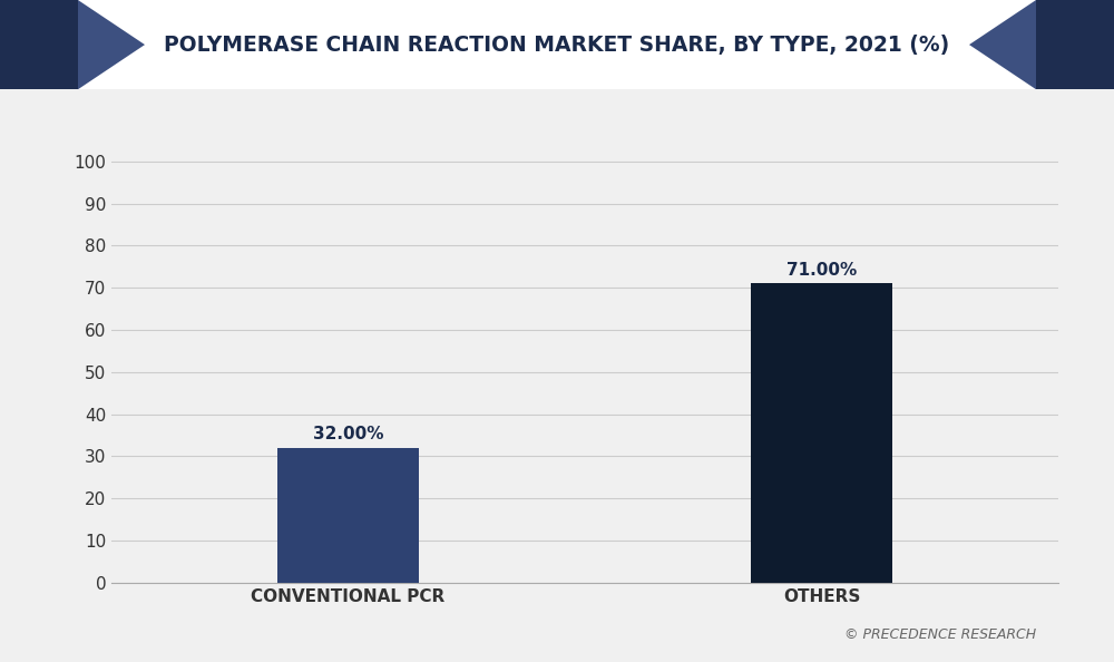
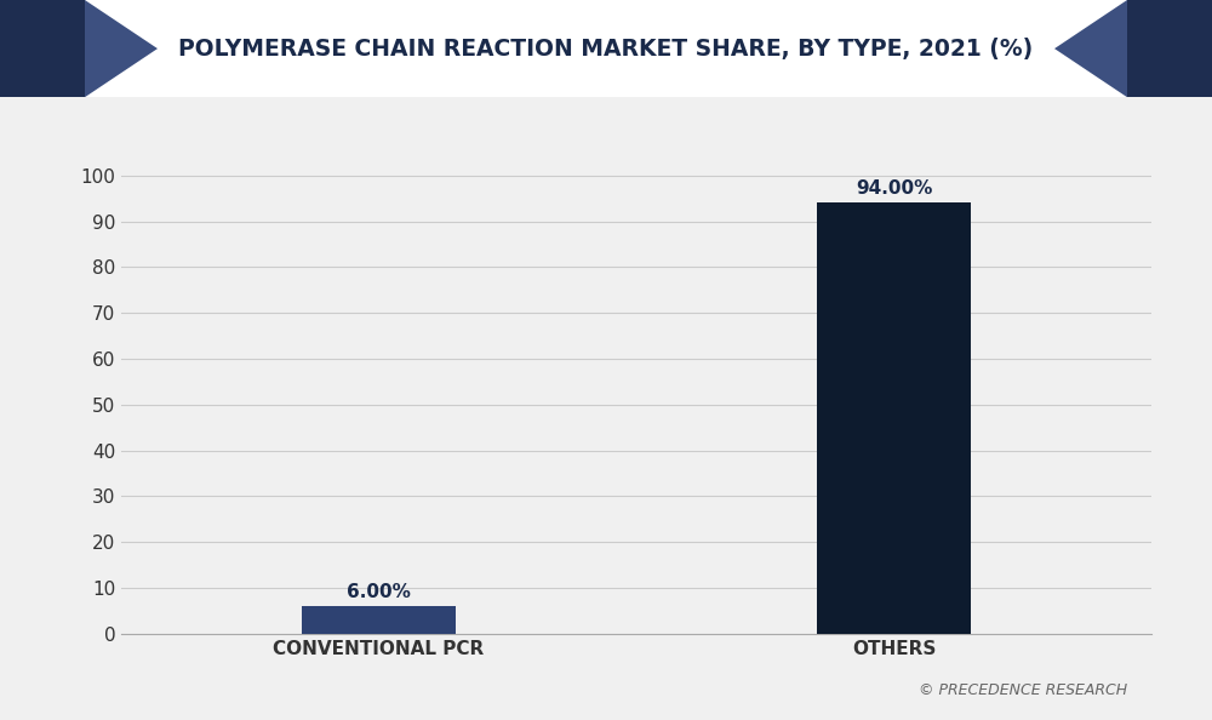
CONVENTIONAL PCR: 32.00% -> 6.00%
OTHERS: 71.00% -> 94.00%
